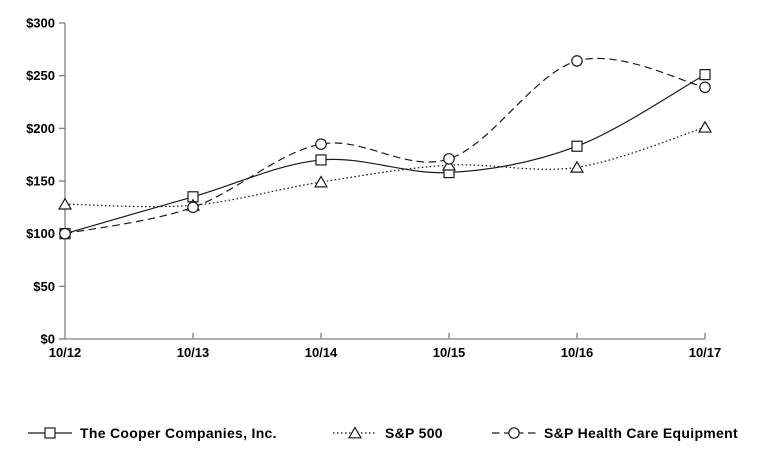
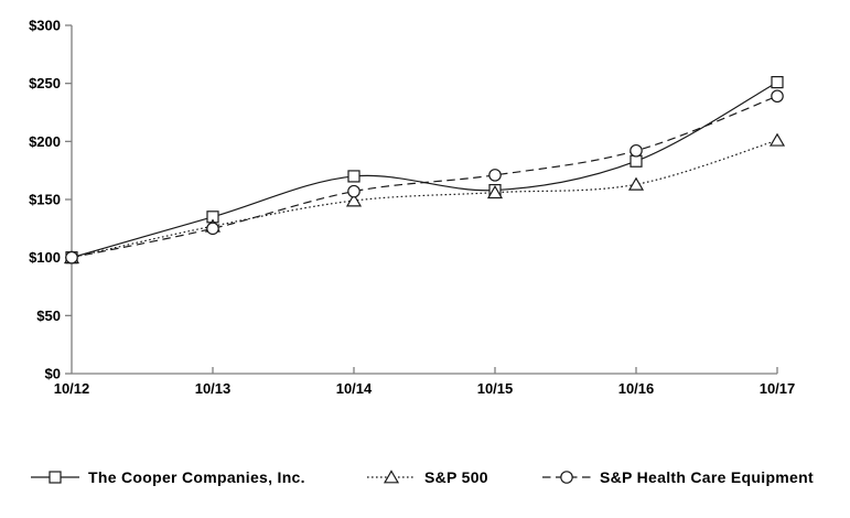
S&P 500/10/12: $128 -> $100
S&P Health Care Equipment/10/14: $185 -> $157
S&P 500/10/15: $165 -> $156
S&P Health Care Equipment/10/16: $264 -> $192
